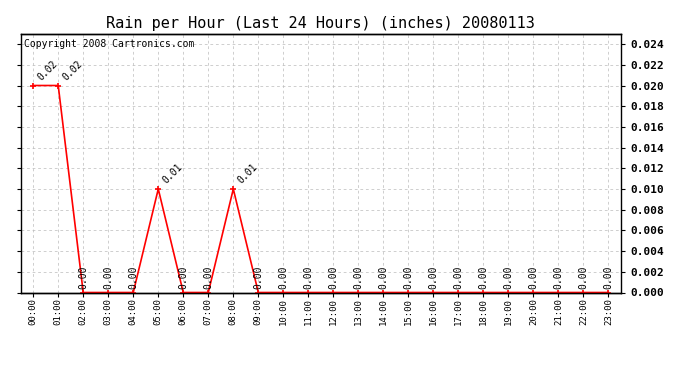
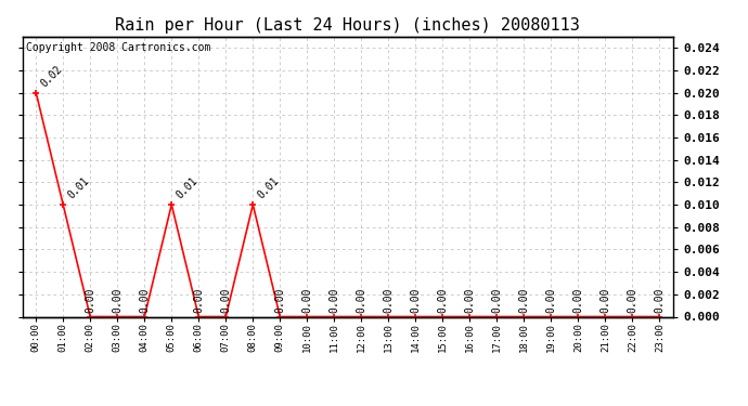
01:00: 0.02 -> 0.01
